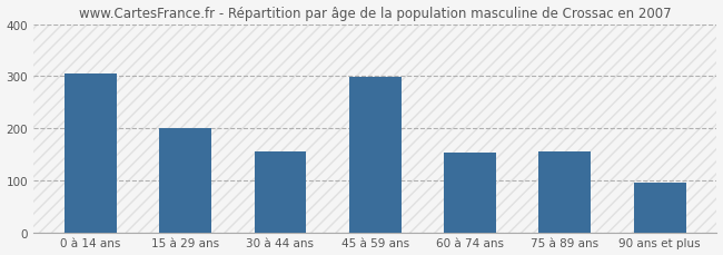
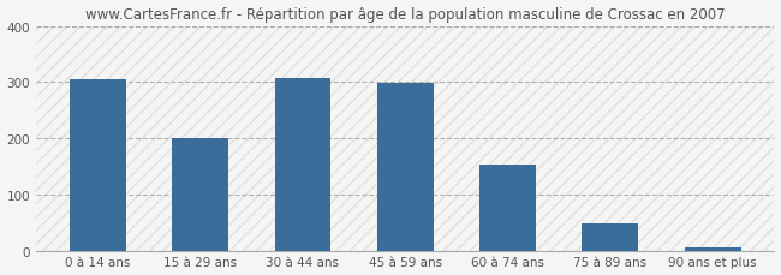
30 à 44 ans: 155 -> 308
75 à 89 ans: 155 -> 48
90 ans et plus: 95 -> 5
